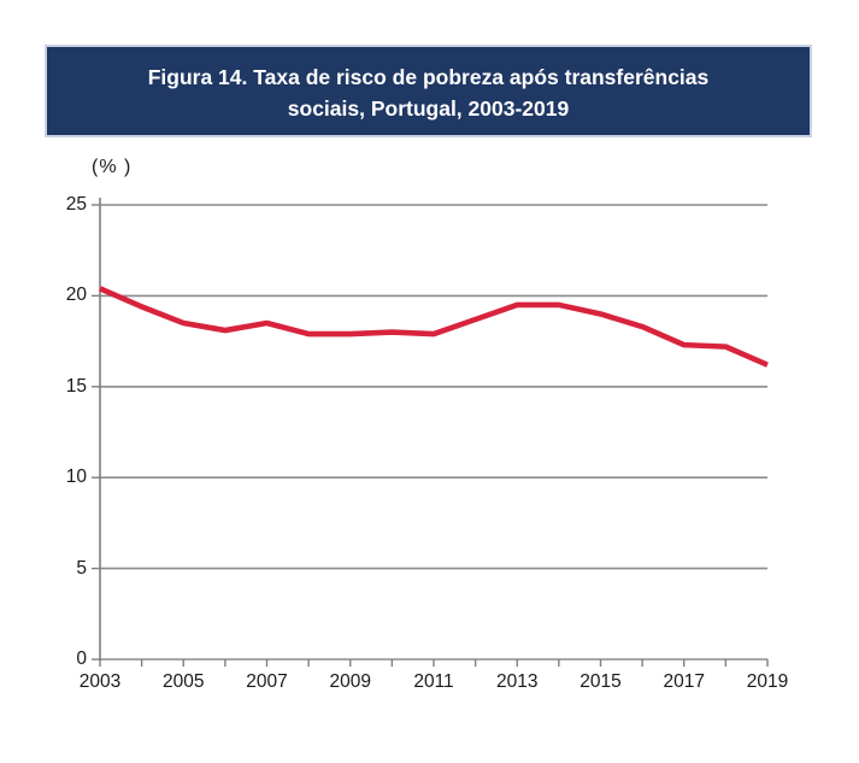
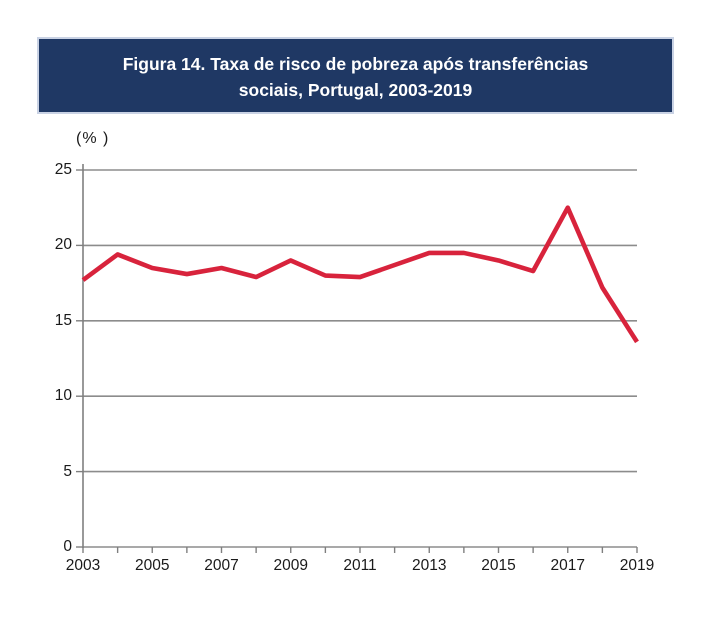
2003: 20.4 -> 17.7
2009: 17.9 -> 19.0
2017: 17.3 -> 22.5
2019: 16.2 -> 13.6
